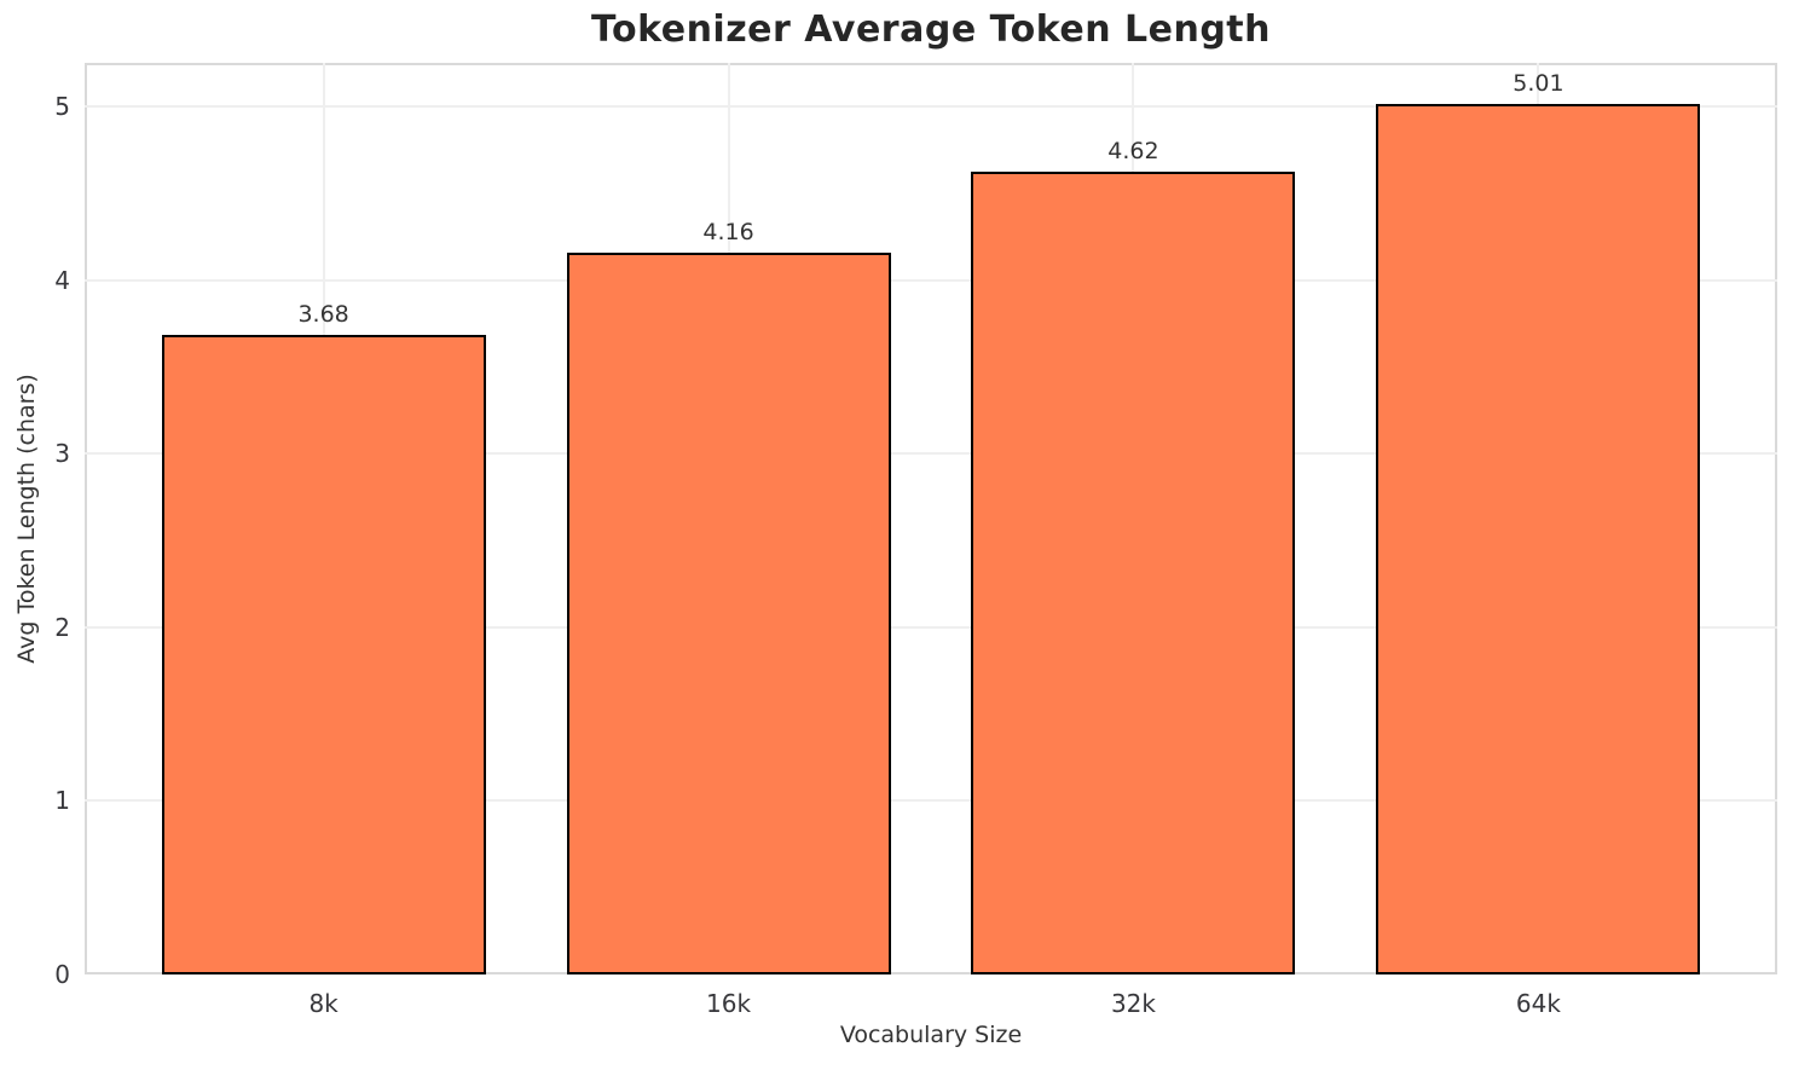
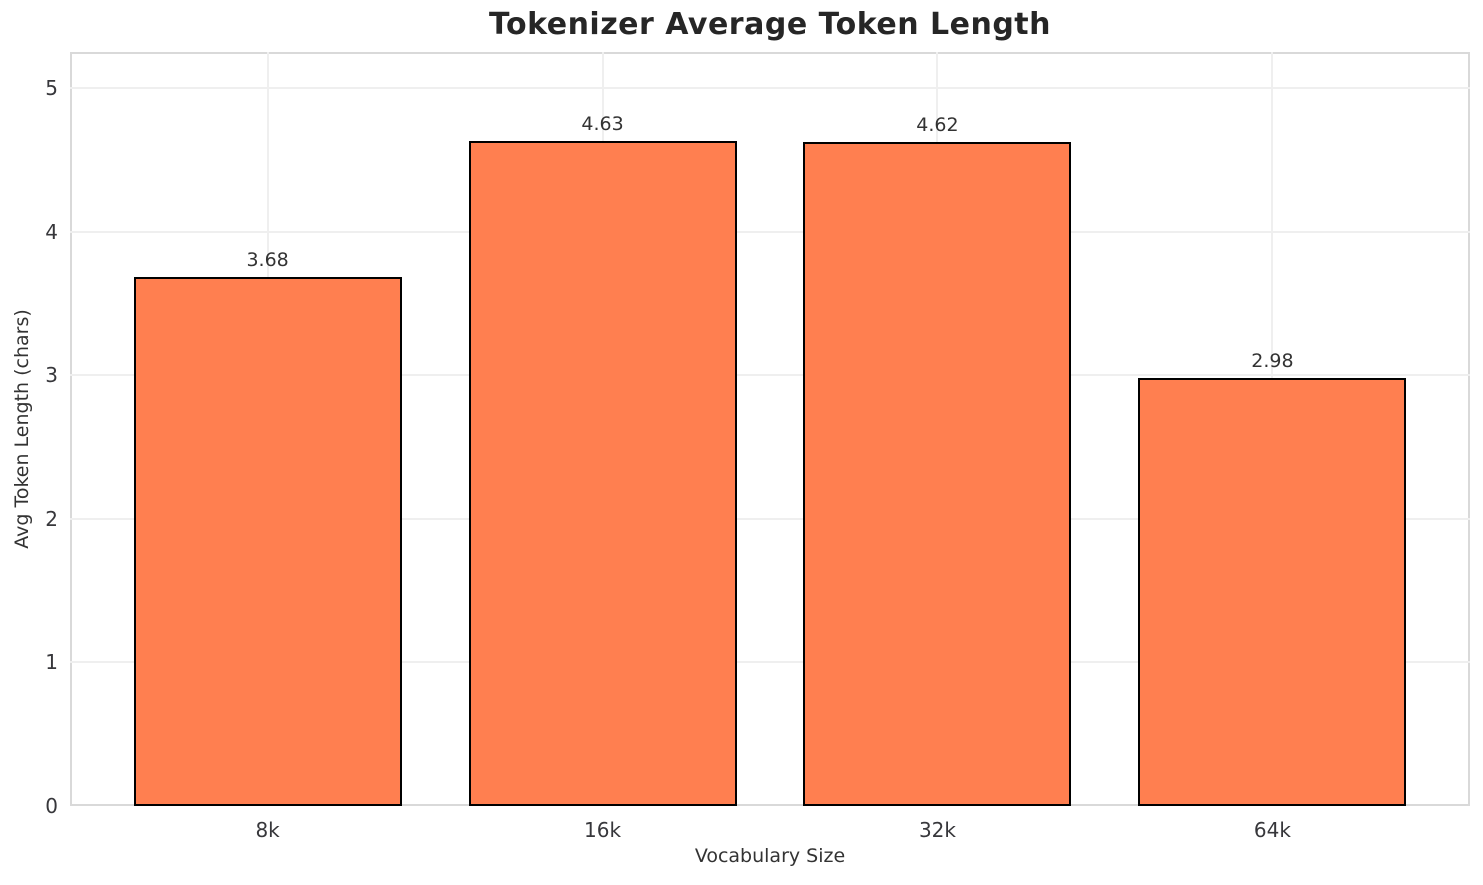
16k: 4.16 -> 4.63
64k: 5.01 -> 2.98
